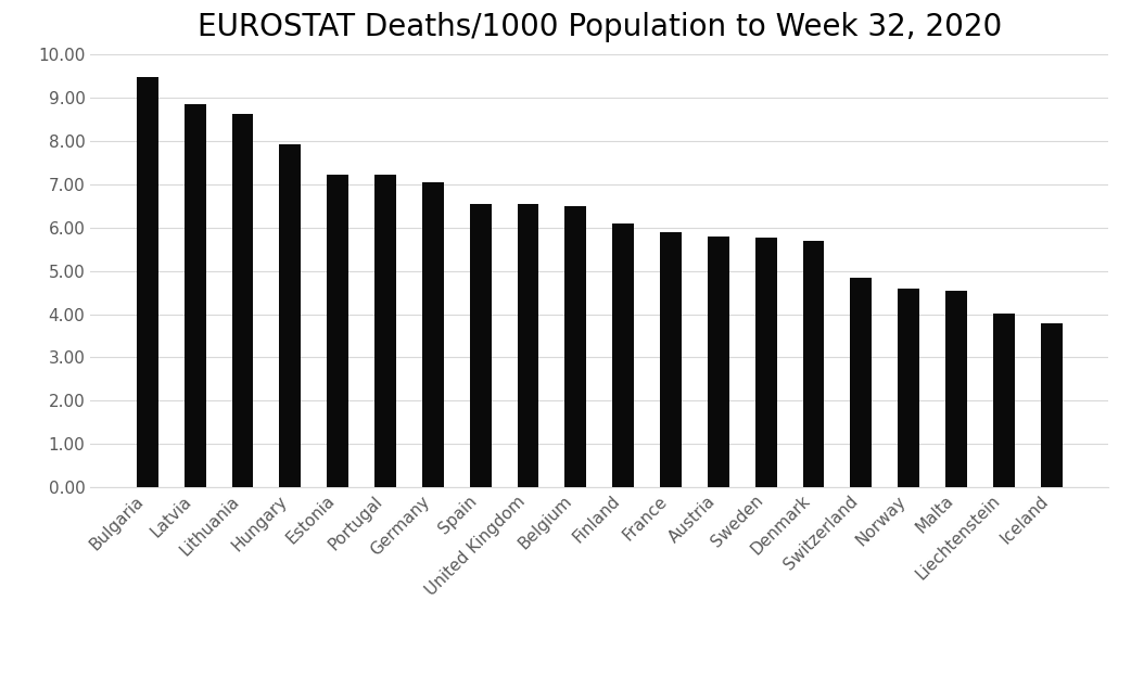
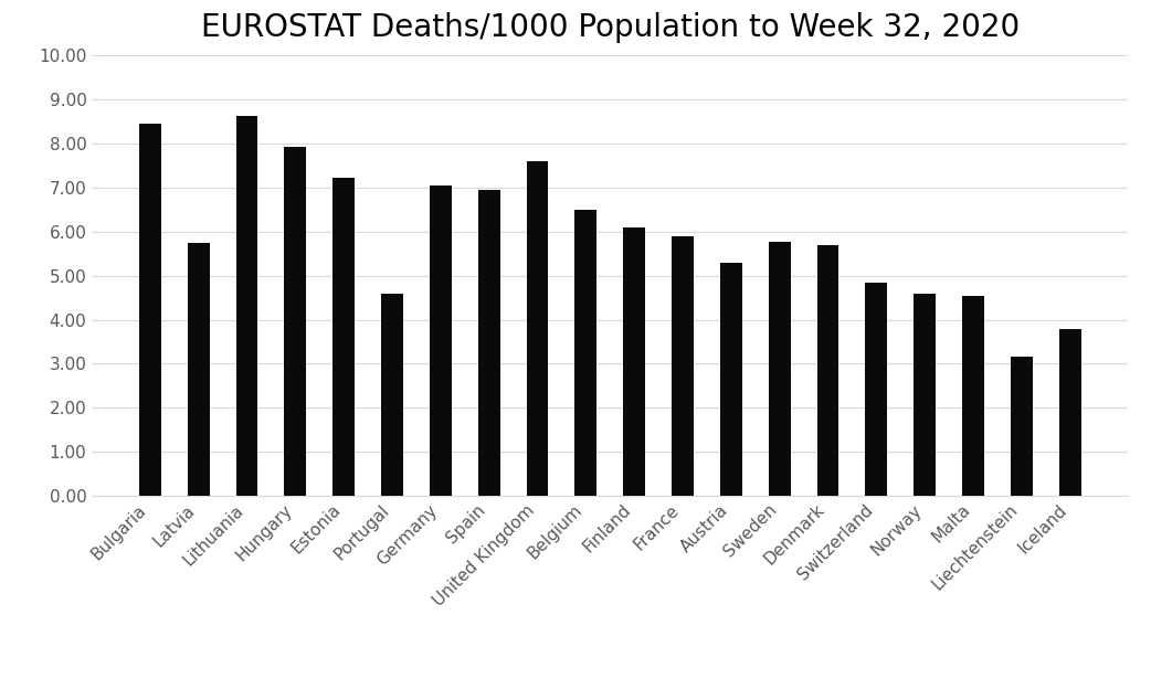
Bulgaria: 9.47 -> 8.45
Latvia: 8.85 -> 5.75
Portugal: 7.21 -> 4.60
Spain: 6.55 -> 6.95
United Kingdom: 6.54 -> 7.60
Austria: 5.80 -> 5.30
Liechtenstein: 4.02 -> 3.15
